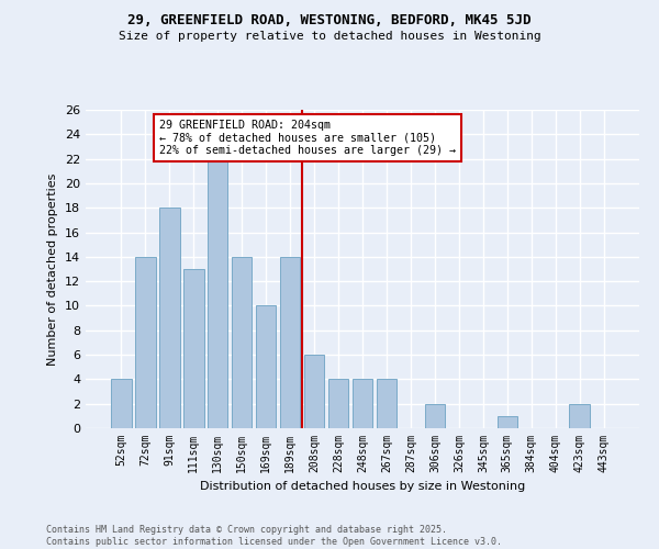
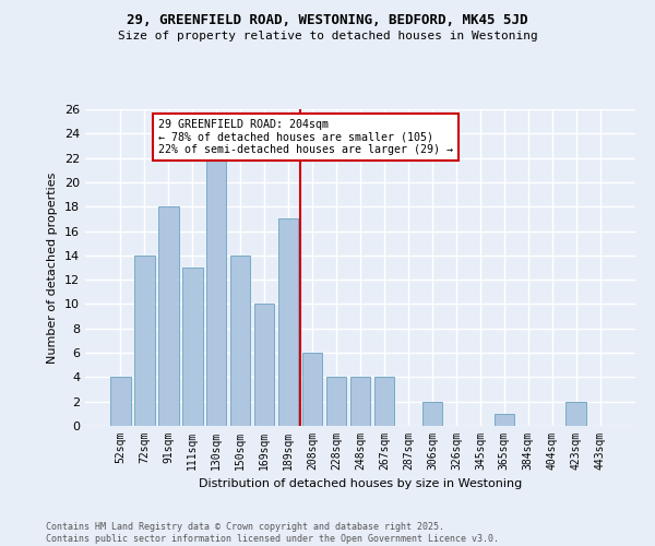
189sqm: 14 -> 17
